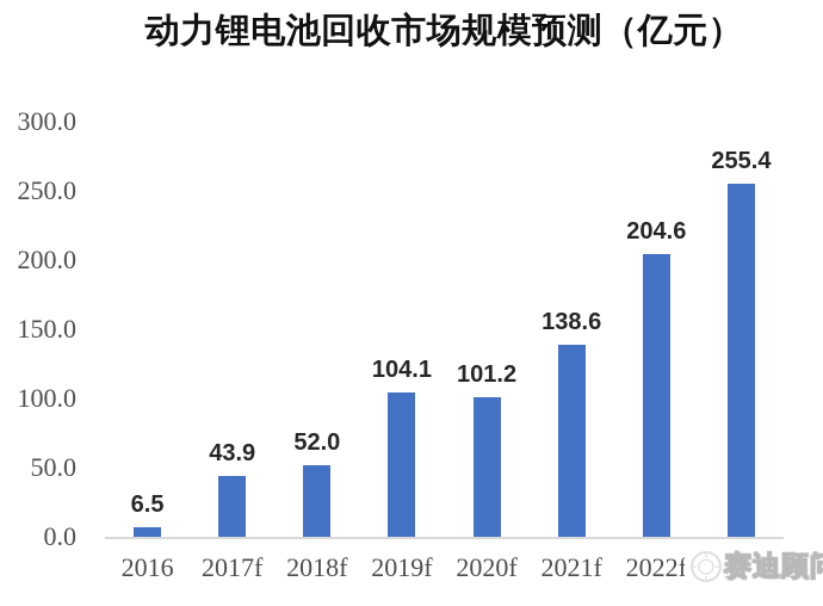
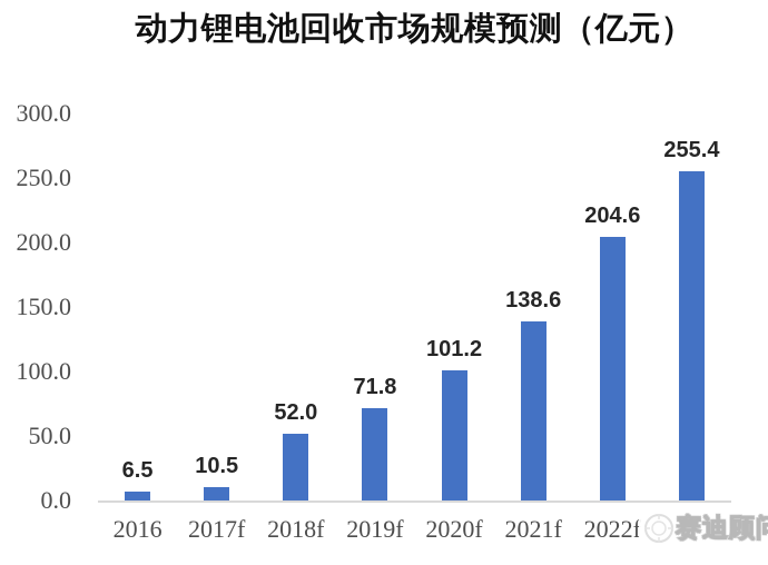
2017f: 43.9 -> 10.5
2019f: 104.1 -> 71.8
